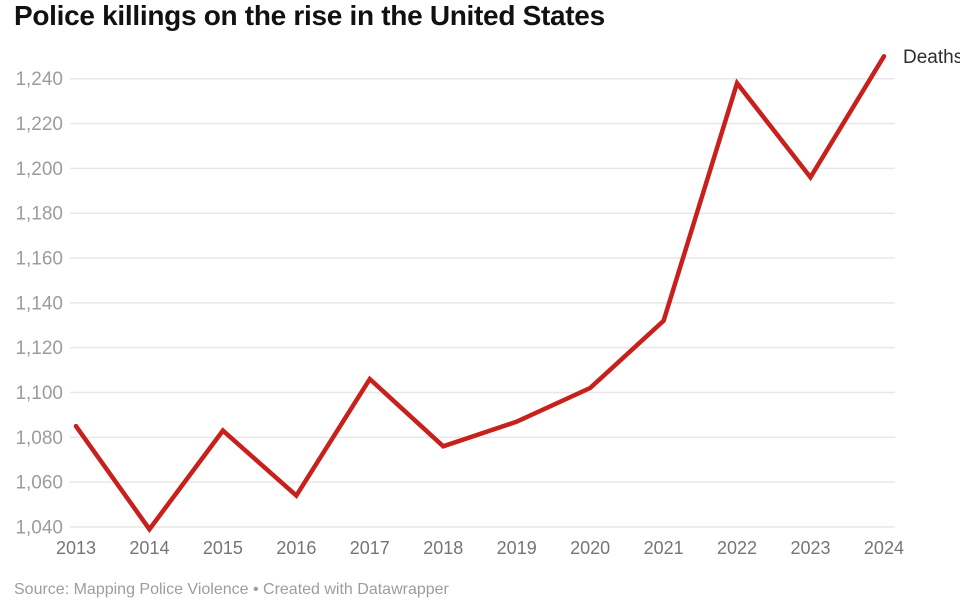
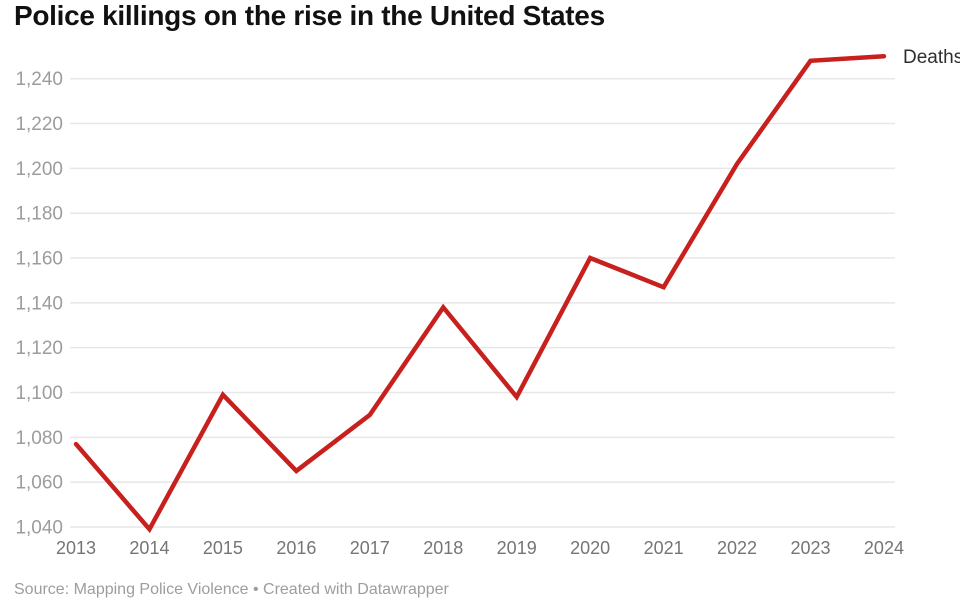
2013: 1085 -> 1077
2015: 1083 -> 1099
2016: 1054 -> 1065
2017: 1106 -> 1090
2018: 1076 -> 1138
2019: 1087 -> 1098
2020: 1102 -> 1160
2021: 1132 -> 1147
2022: 1238 -> 1202
2023: 1196 -> 1248
